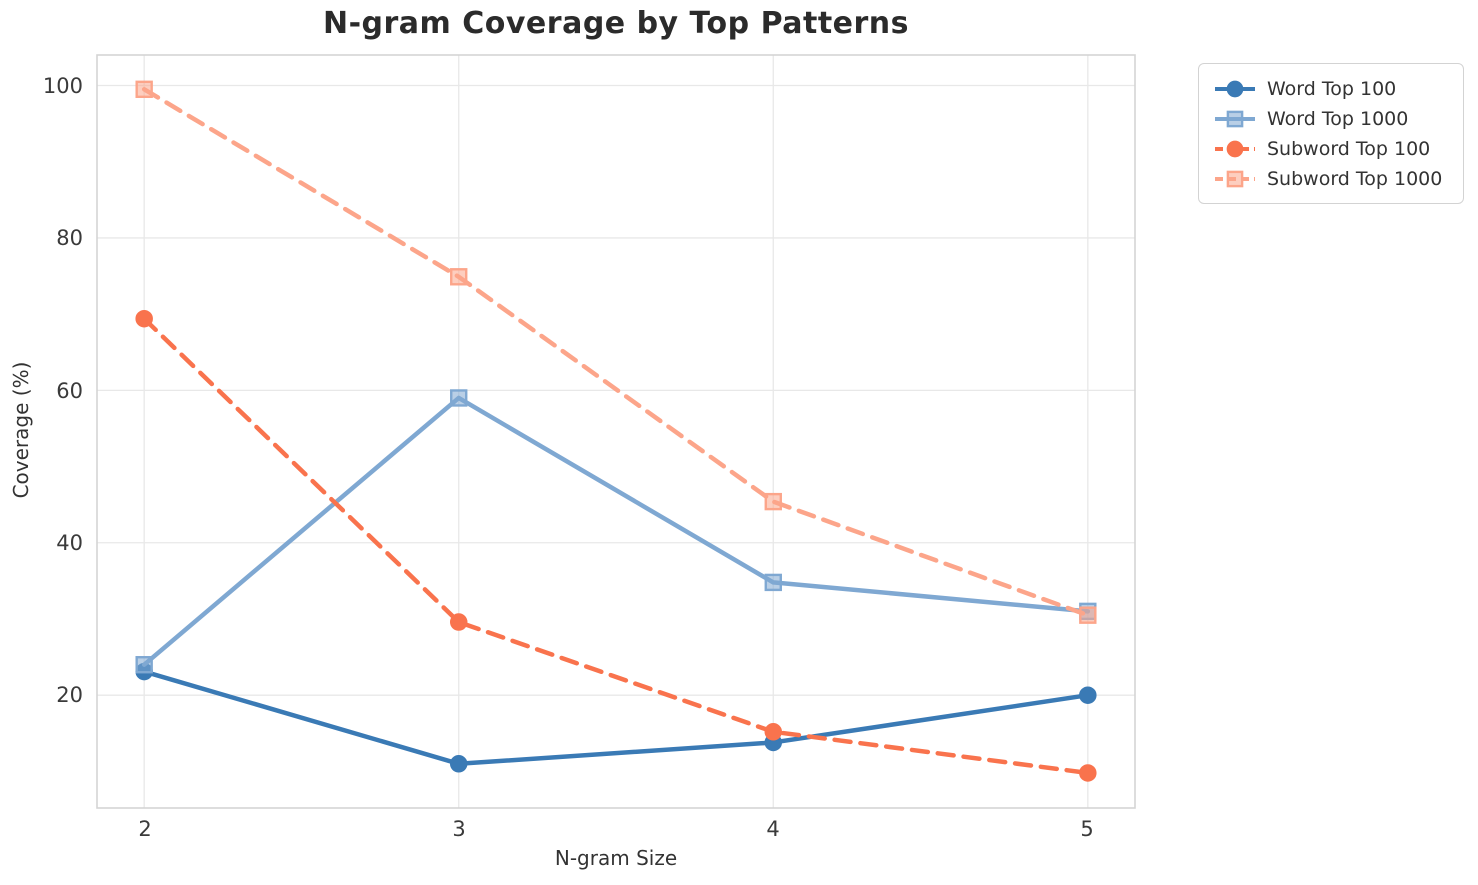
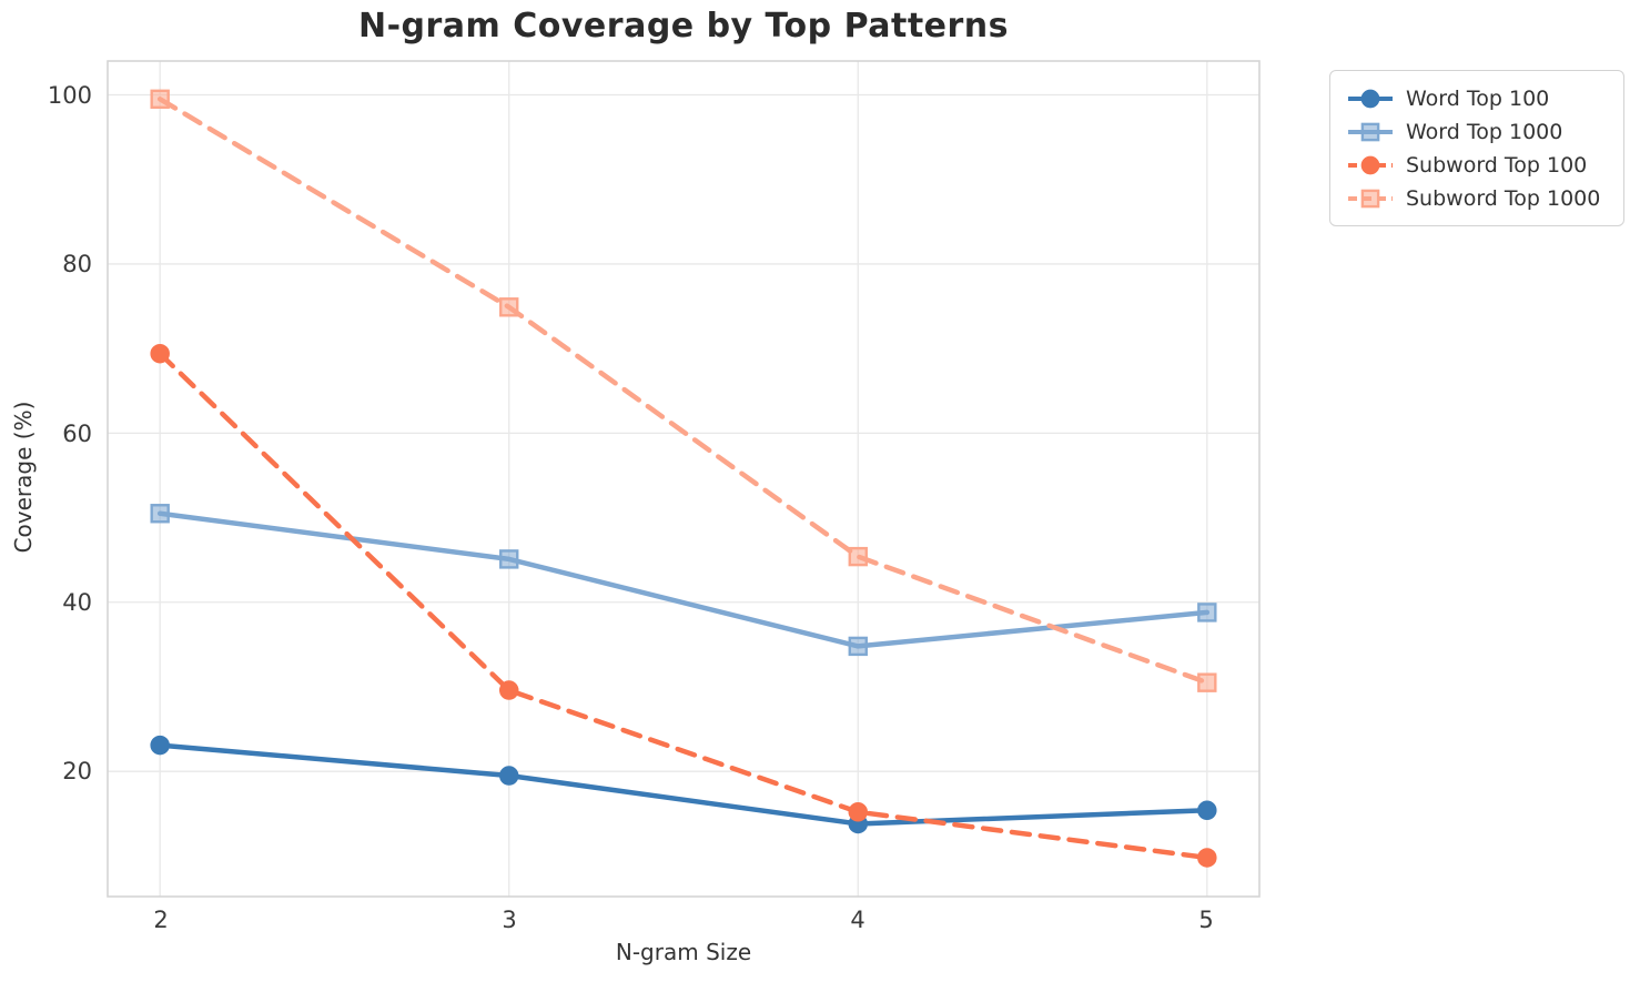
Word Top 1000/2: 24 -> 50
Word Top 100/3: 11 -> 20
Word Top 1000/3: 59 -> 45
Word Top 100/5: 20 -> 15
Word Top 1000/5: 31 -> 39
